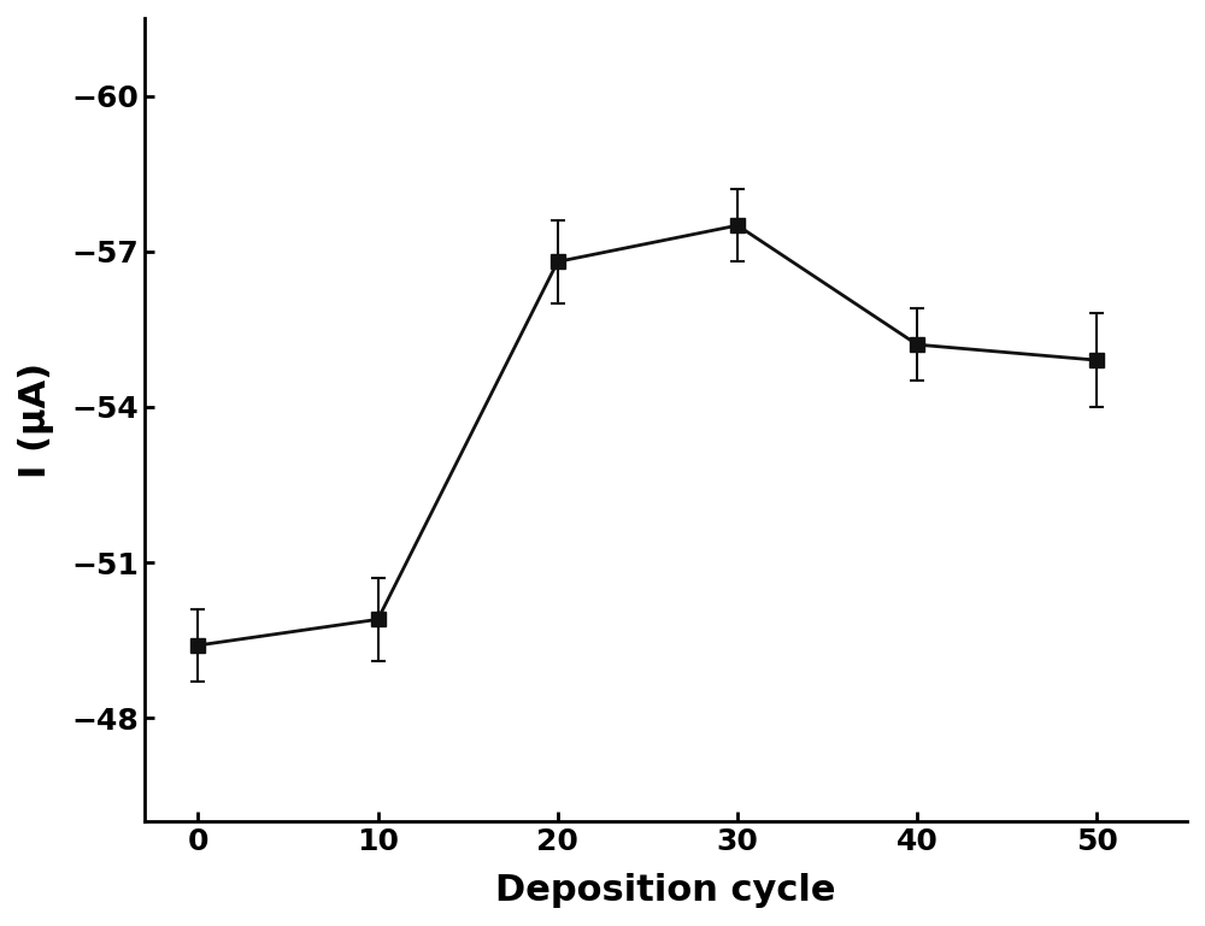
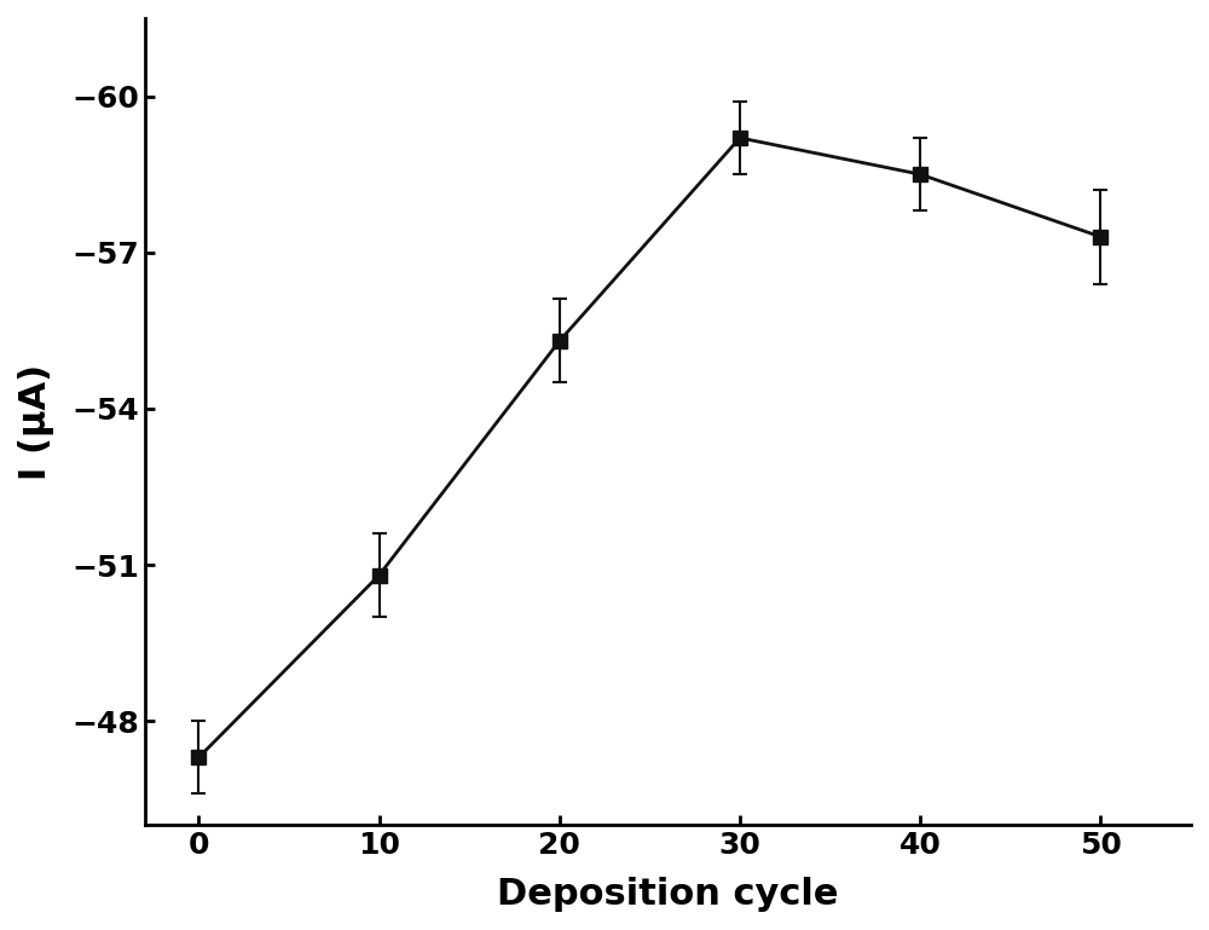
0: -49.4 -> -47.3
10: -49.9 -> -50.8
20: -56.8 -> -55.3
30: -57.5 -> -59.2
40: -55.2 -> -58.5
50: -54.9 -> -57.3
